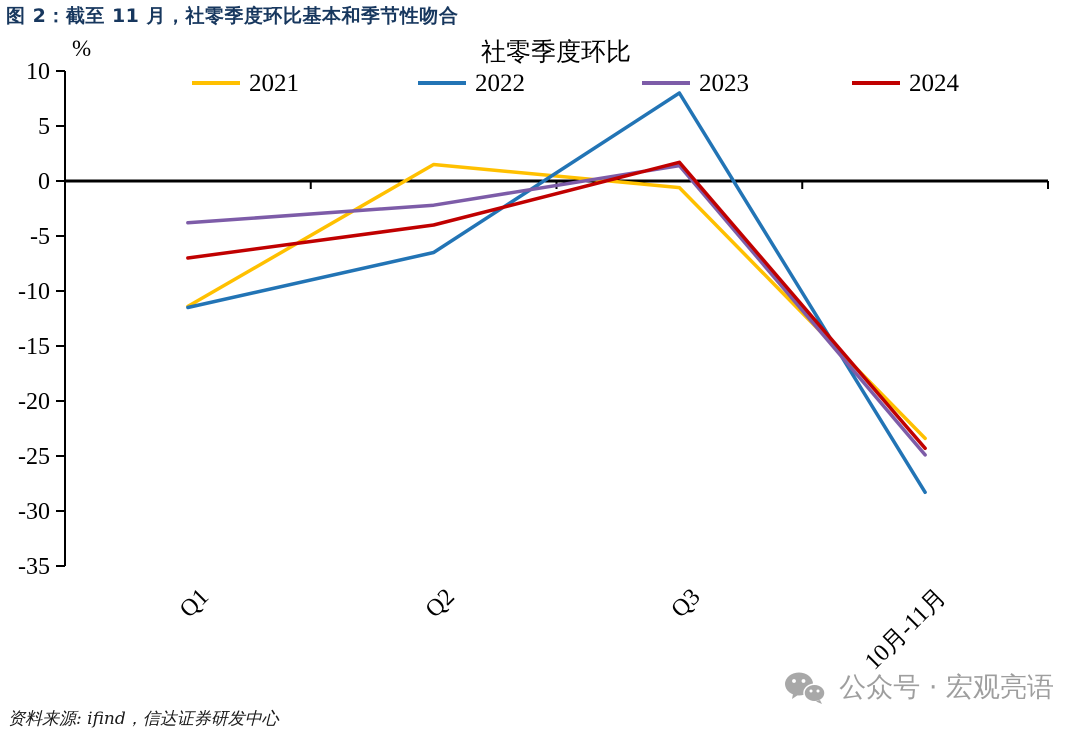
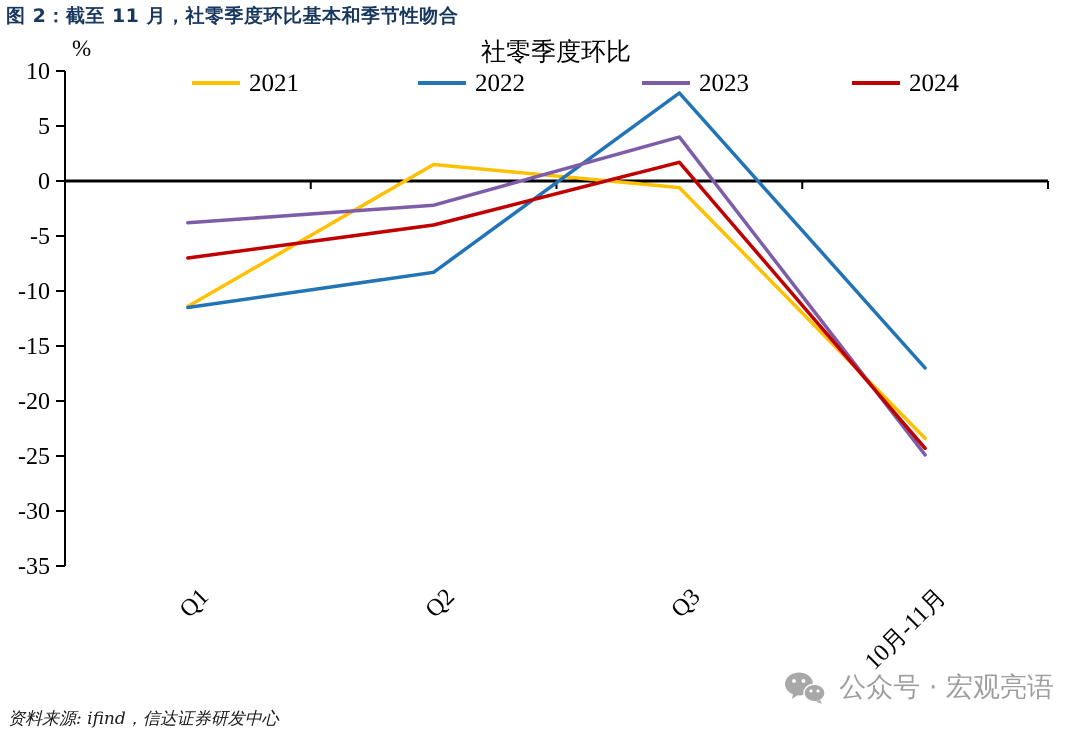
2022/Q2: -6.5 -> -8.3
2023/Q3: 1.4 -> 4.0
2022/10月-11月: -28.3 -> -17.0
